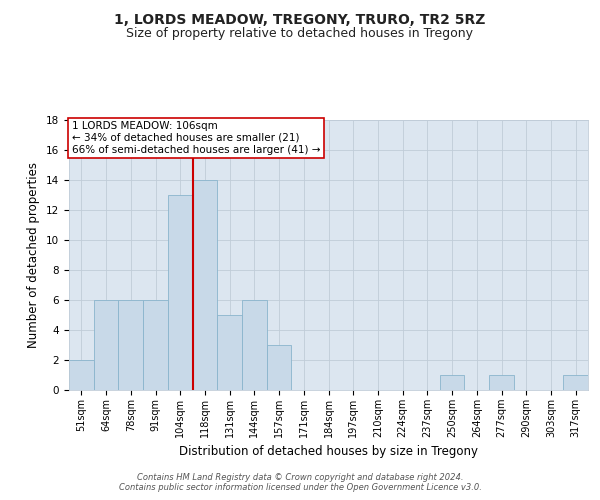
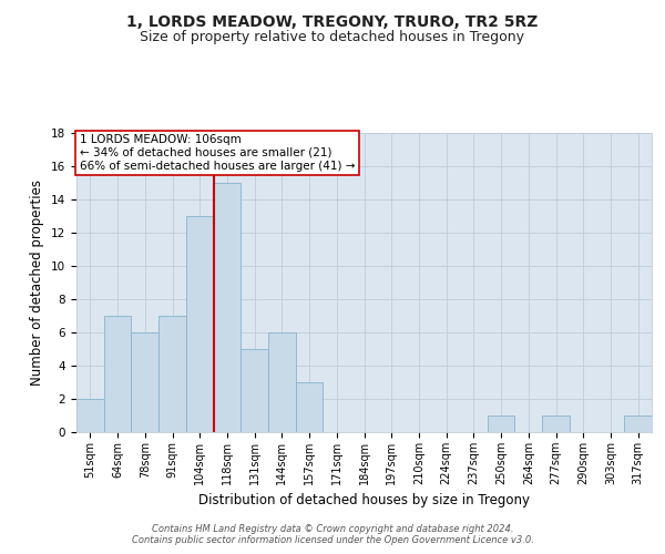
64sqm: 6 -> 7
91sqm: 6 -> 7
118sqm: 14 -> 15
